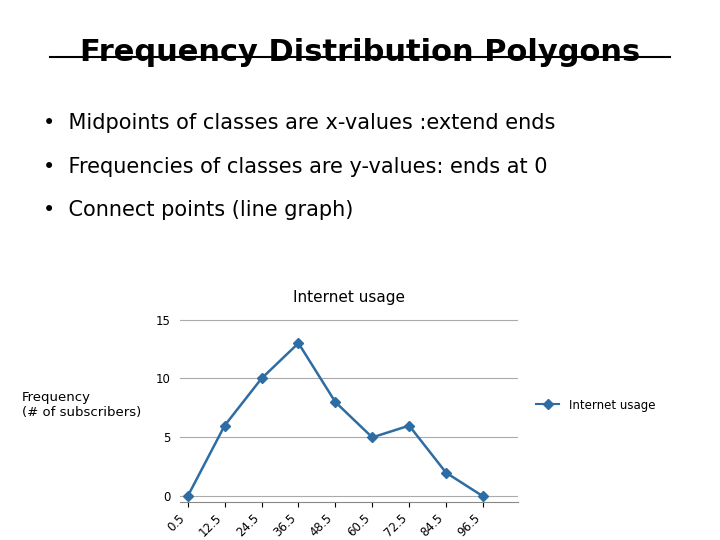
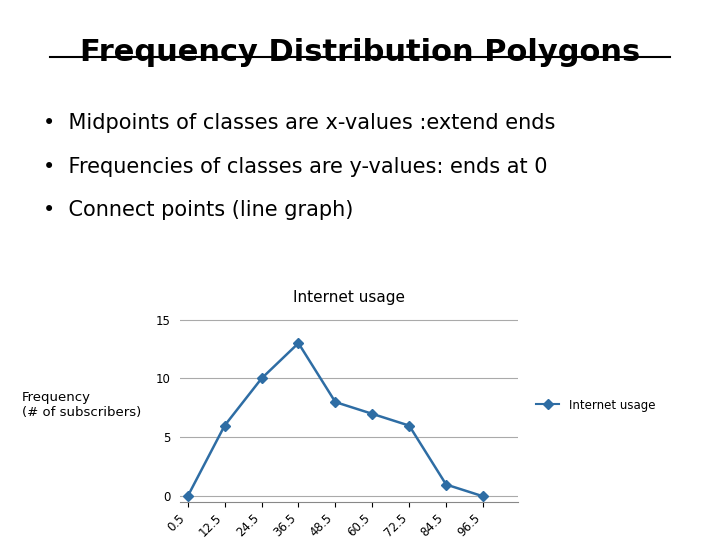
60.5: 5 -> 7
84.5: 2 -> 1
